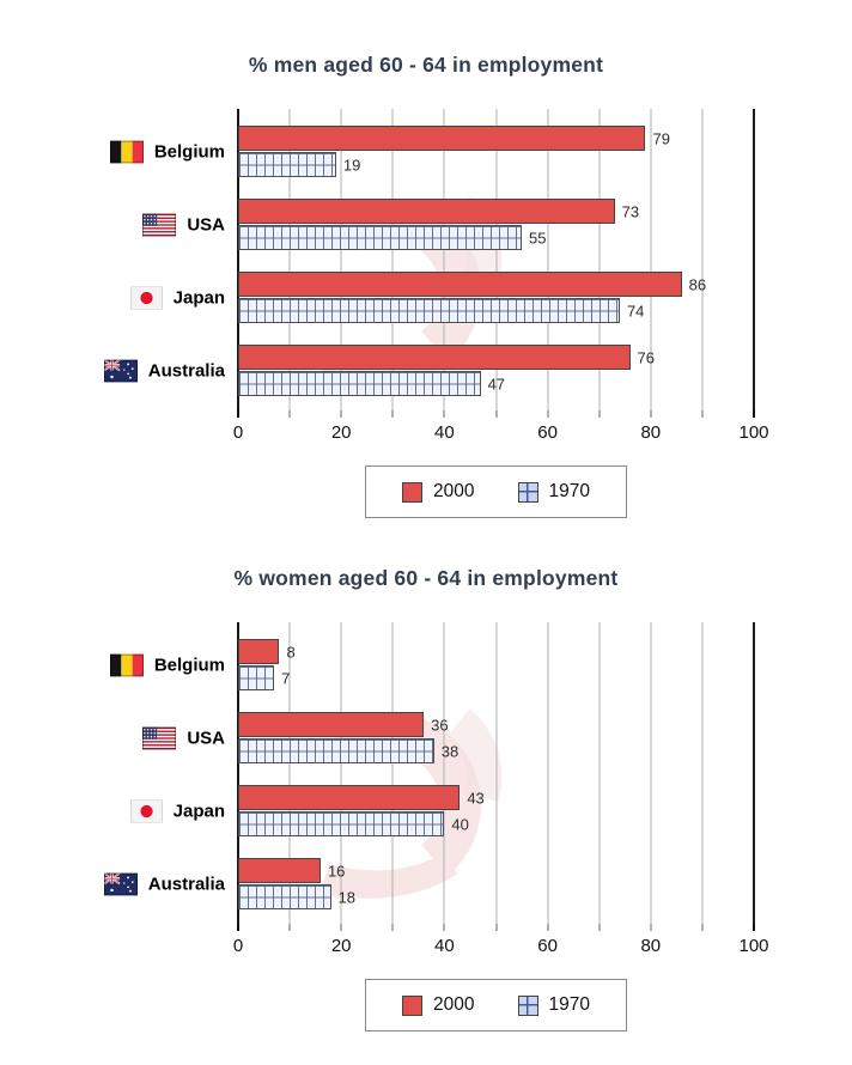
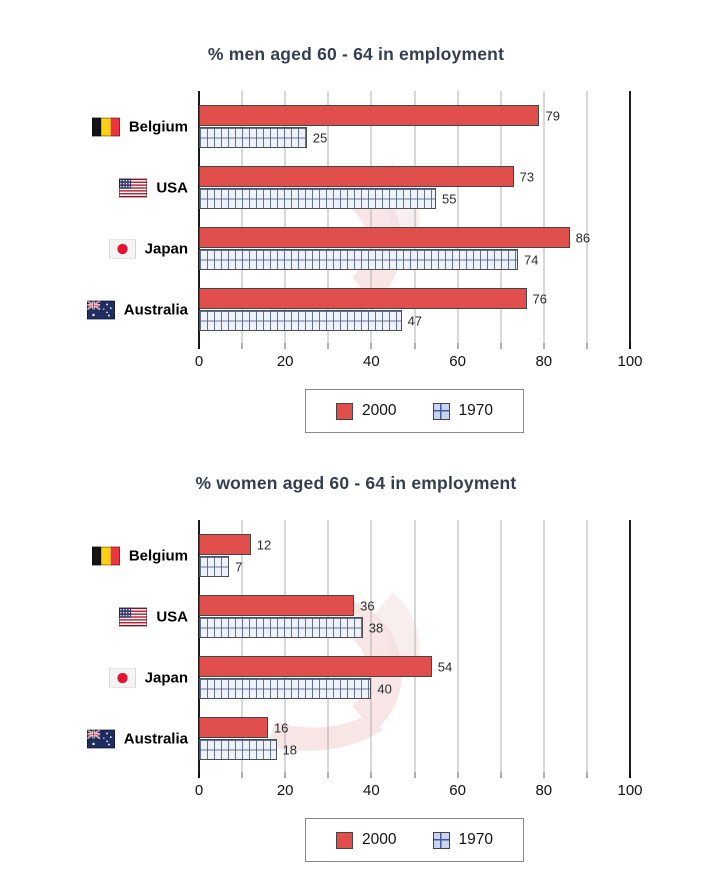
% men aged 60 - 64 in employment/1970/Belgium: 19 -> 25
% women aged 60 - 64 in employment/2000/Belgium: 8 -> 12
% women aged 60 - 64 in employment/2000/Japan: 43 -> 54
